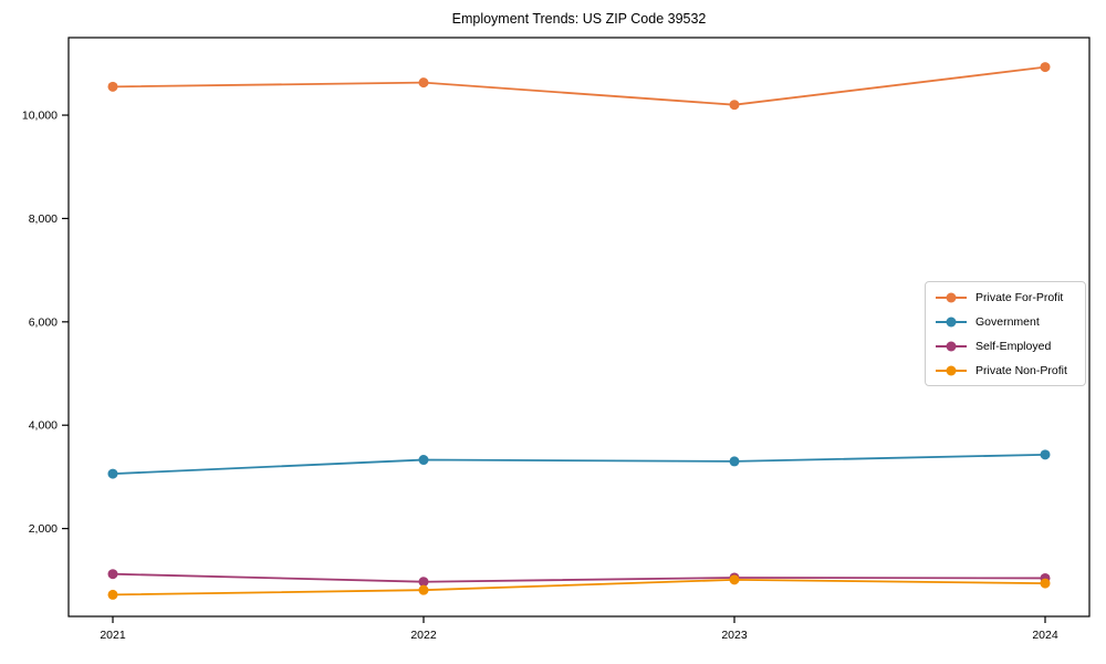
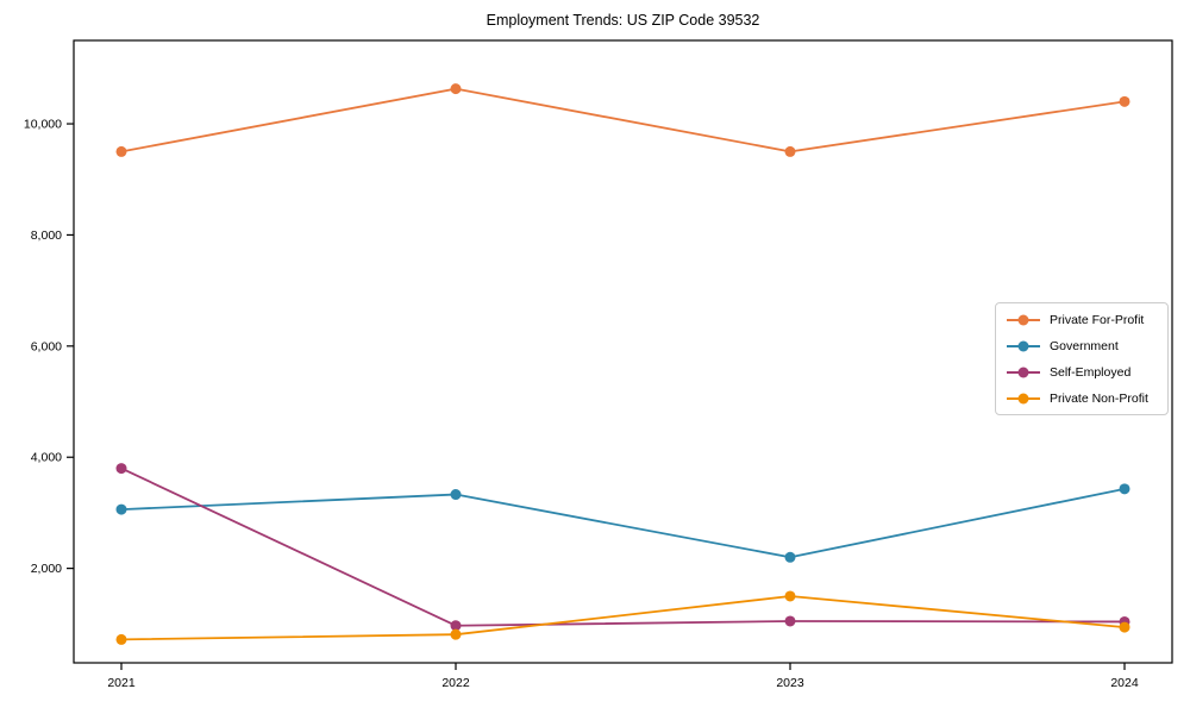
Private For-Profit/2021: 10600 -> 9500
Self-Employed/2021: 1100 -> 3800
Private For-Profit/2023: 10200 -> 9500
Government/2023: 3300 -> 2200
Private Non-Profit/2023: 1000 -> 1500
Private For-Profit/2024: 10900 -> 10400
